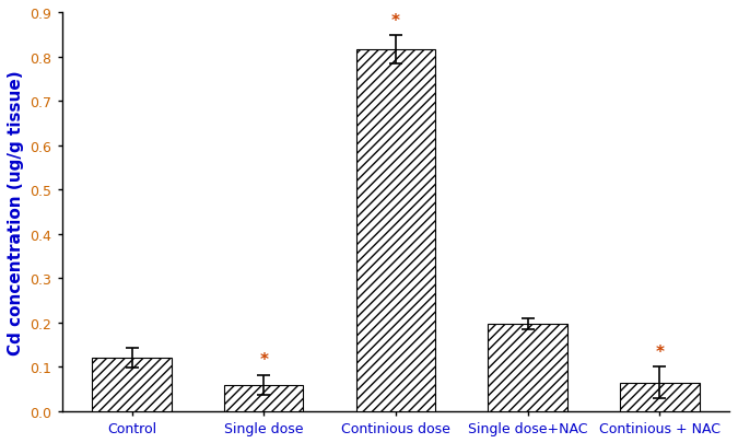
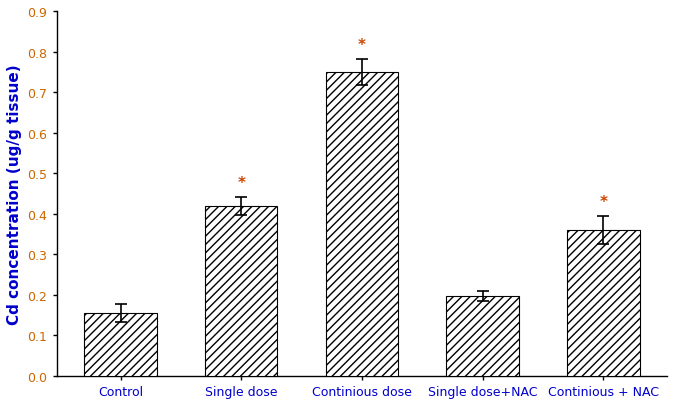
Control: 0.120 -> 0.155
Single dose: 0.060 -> 0.420
Continious dose: 0.815 -> 0.750
Continious + NAC: 0.065 -> 0.360
